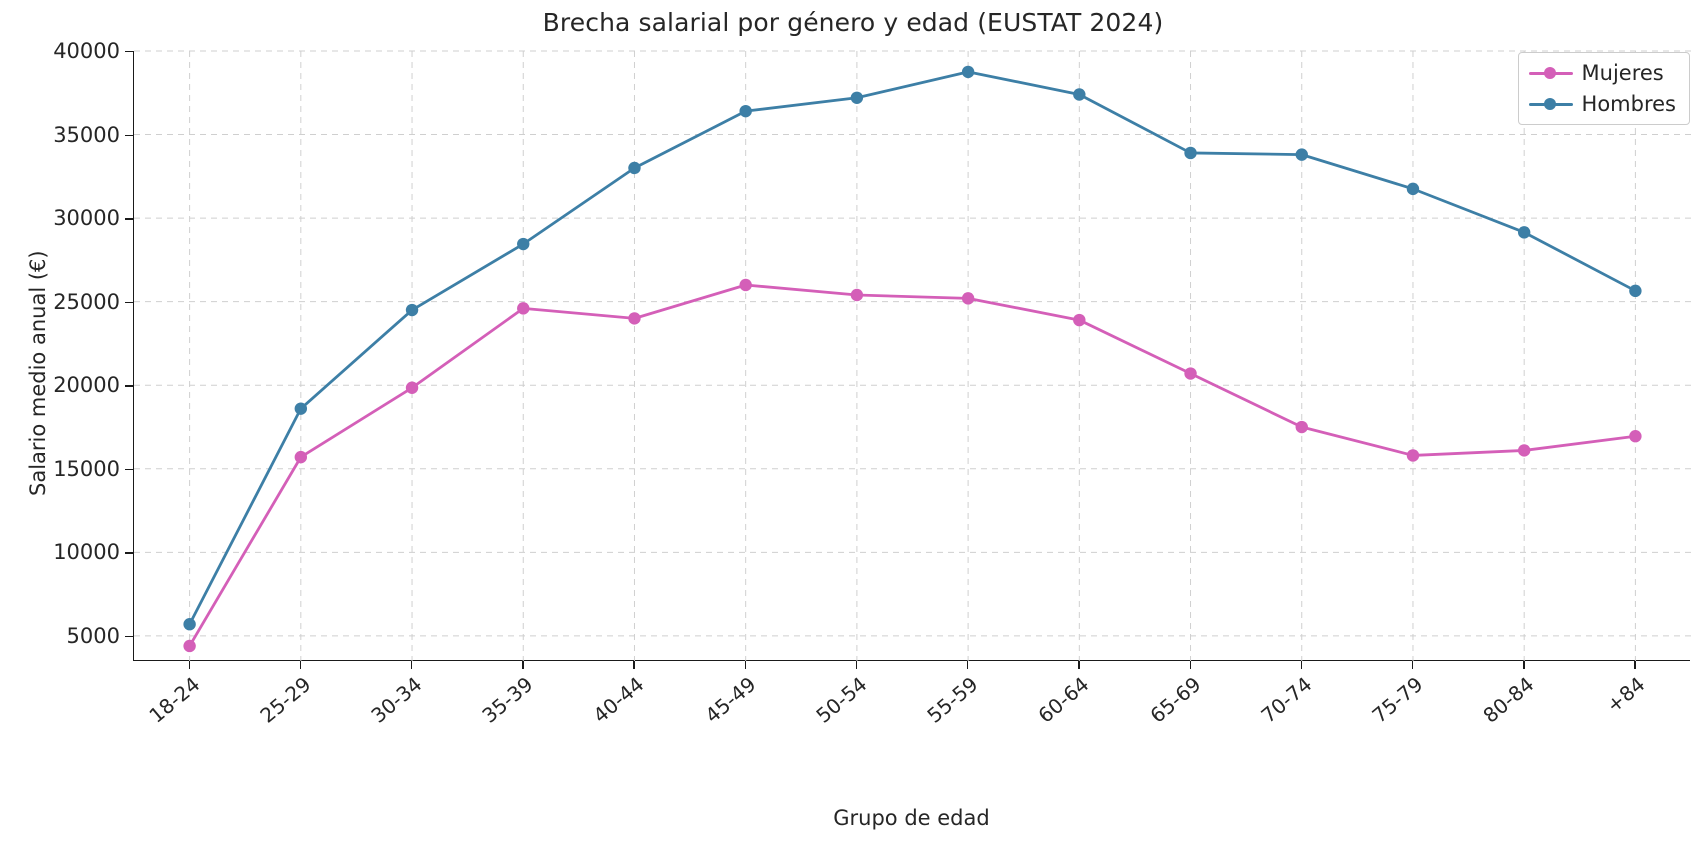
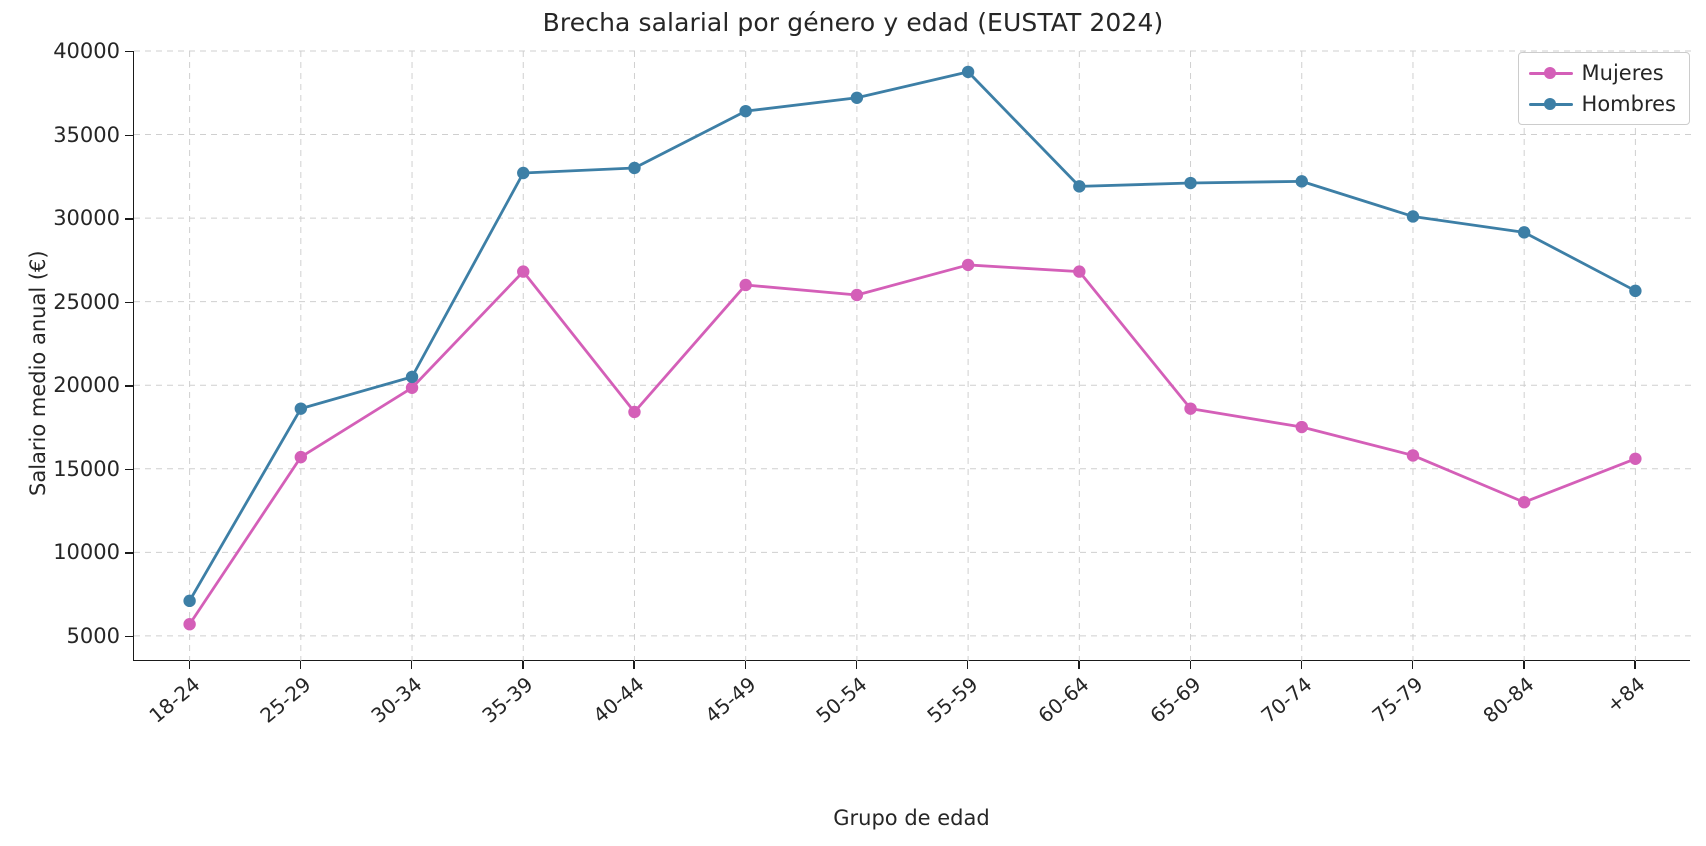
Mujeres/18-24: 4400 -> 5700
Hombres/18-24: 5700 -> 7100
Hombres/30-34: 24500 -> 20500
Mujeres/35-39: 24600 -> 26800
Hombres/35-39: 28400 -> 32700
Mujeres/40-44: 24000 -> 18400
Mujeres/55-59: 25200 -> 27200
Mujeres/60-64: 23900 -> 26800
Hombres/60-64: 37400 -> 31900
Mujeres/65-69: 20700 -> 18600
Hombres/65-69: 33900 -> 32100
Hombres/70-74: 33800 -> 32200
Hombres/75-79: 31800 -> 30100
Mujeres/80-84: 16100 -> 13000
Mujeres/+84: 17000 -> 15600
